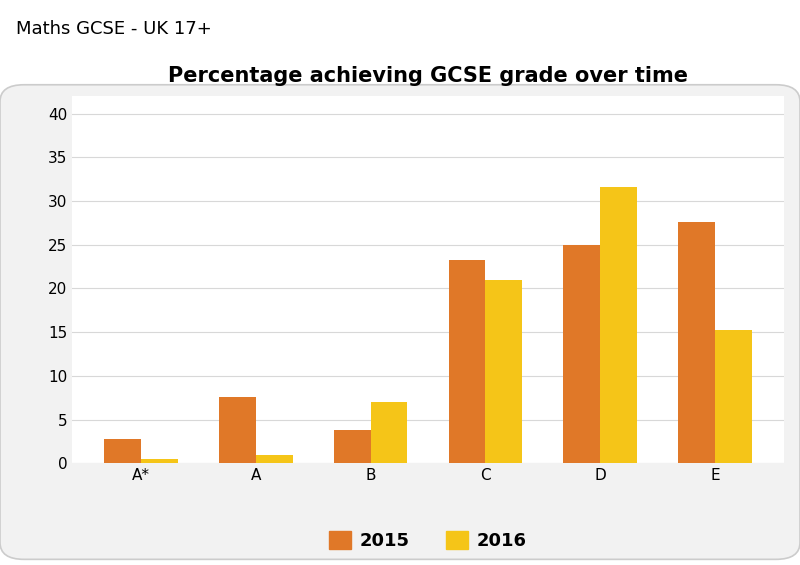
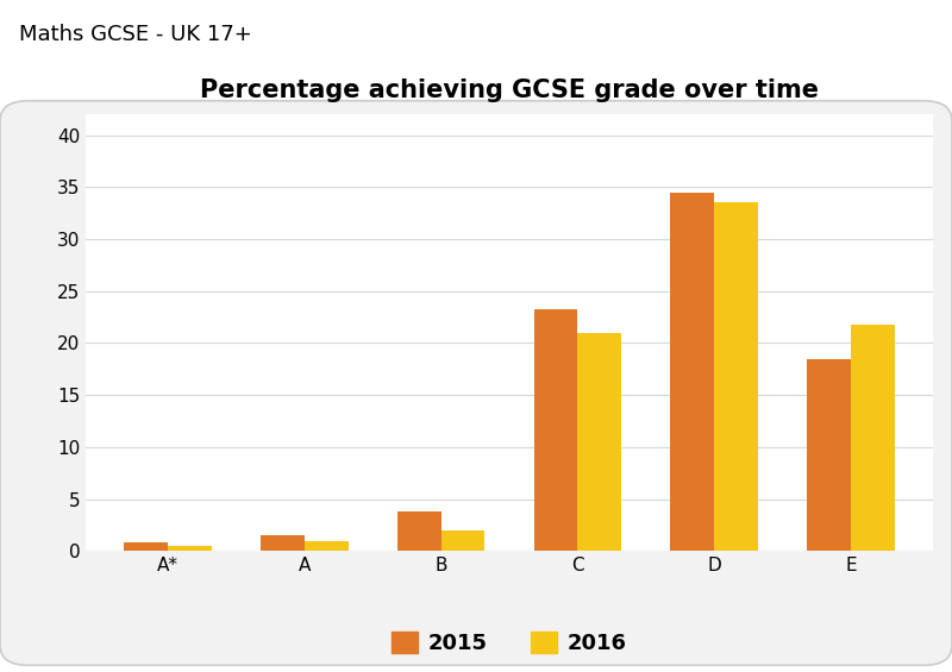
2015/A*: 2.8 -> 0.8
2015/A: 7.6 -> 1.5
2016/B: 7.0 -> 2.0
2015/D: 25.0 -> 34.5
2016/D: 31.6 -> 33.5
2015/E: 27.6 -> 18.5
2016/E: 15.2 -> 21.8
